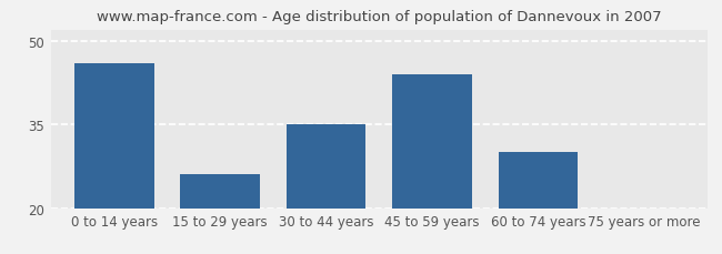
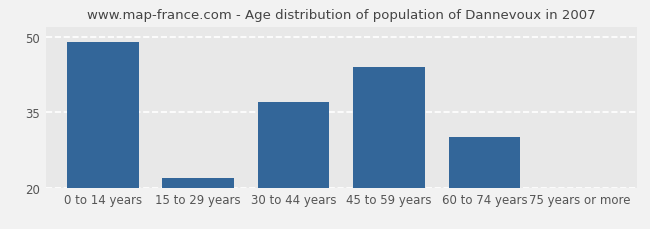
0 to 14 years: 46 -> 49
15 to 29 years: 26 -> 22
30 to 44 years: 35 -> 37
